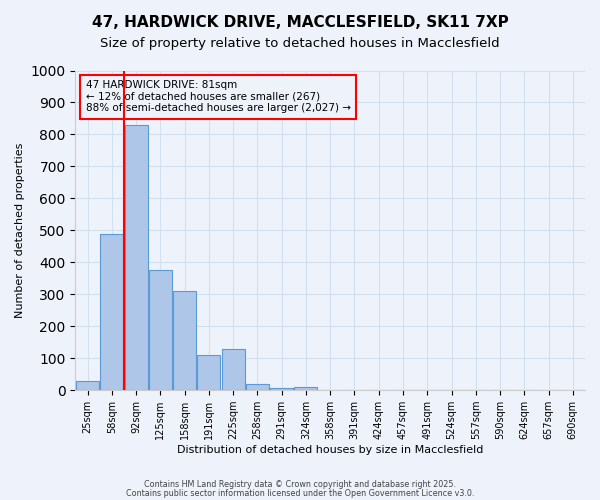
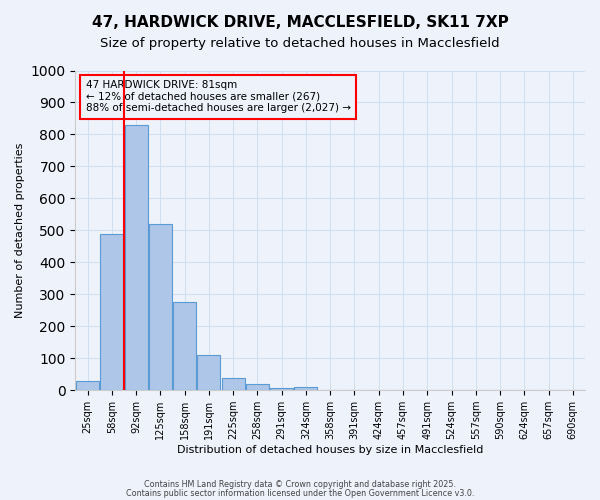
125sqm: 375 -> 520
158sqm: 310 -> 275
225sqm: 130 -> 38
